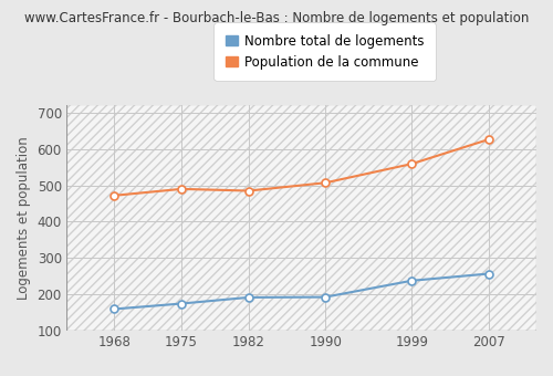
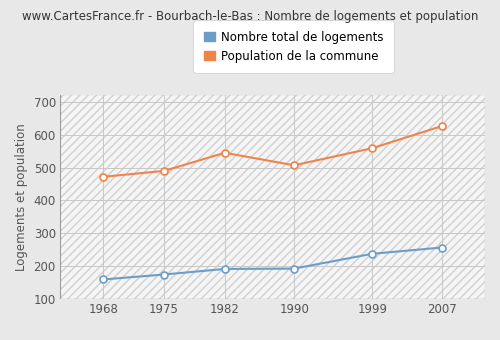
Population de la commune/1982: 485 -> 545
